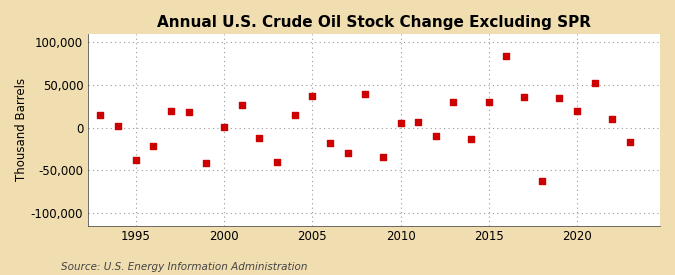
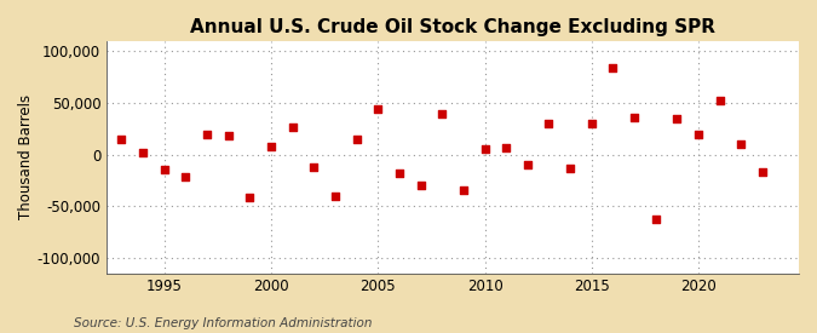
1995: -38,000 -> -14,000
2000: 1,000 -> 8,000
2005: 37,000 -> 44,000
